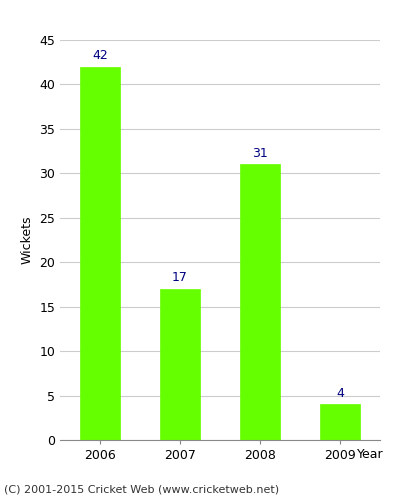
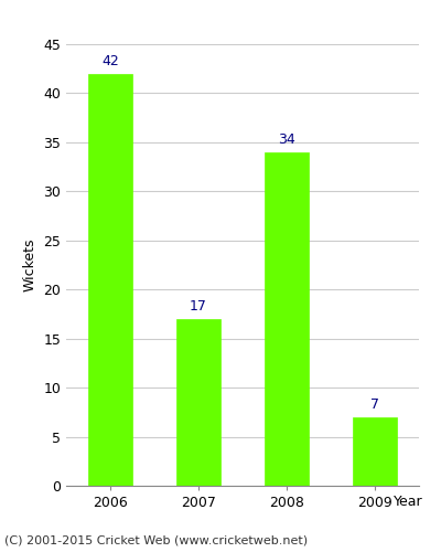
2008: 31 -> 34
2009: 4 -> 7
